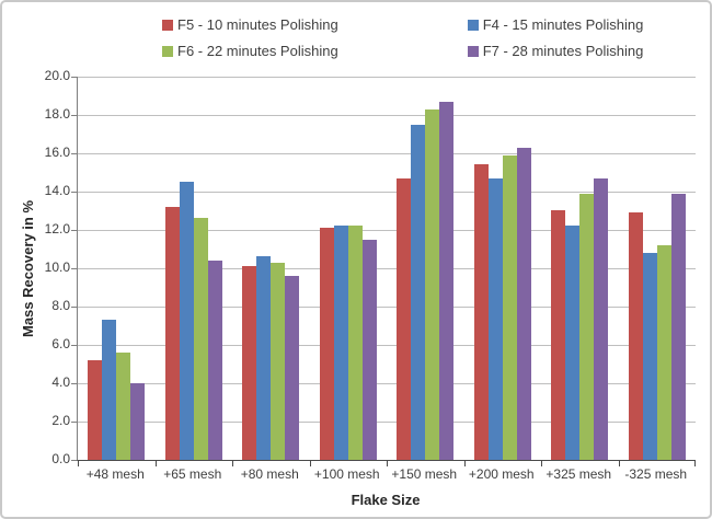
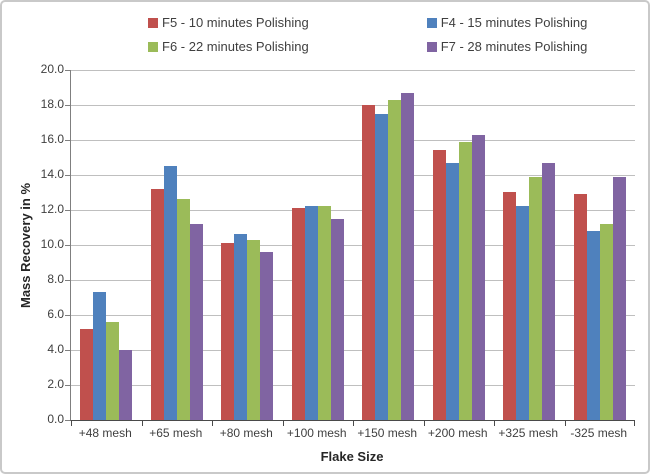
F7 - 28 minutes Polishing/+65 mesh: 10.4 -> 11.2
F5 - 10 minutes Polishing/+150 mesh: 14.7 -> 18.0
